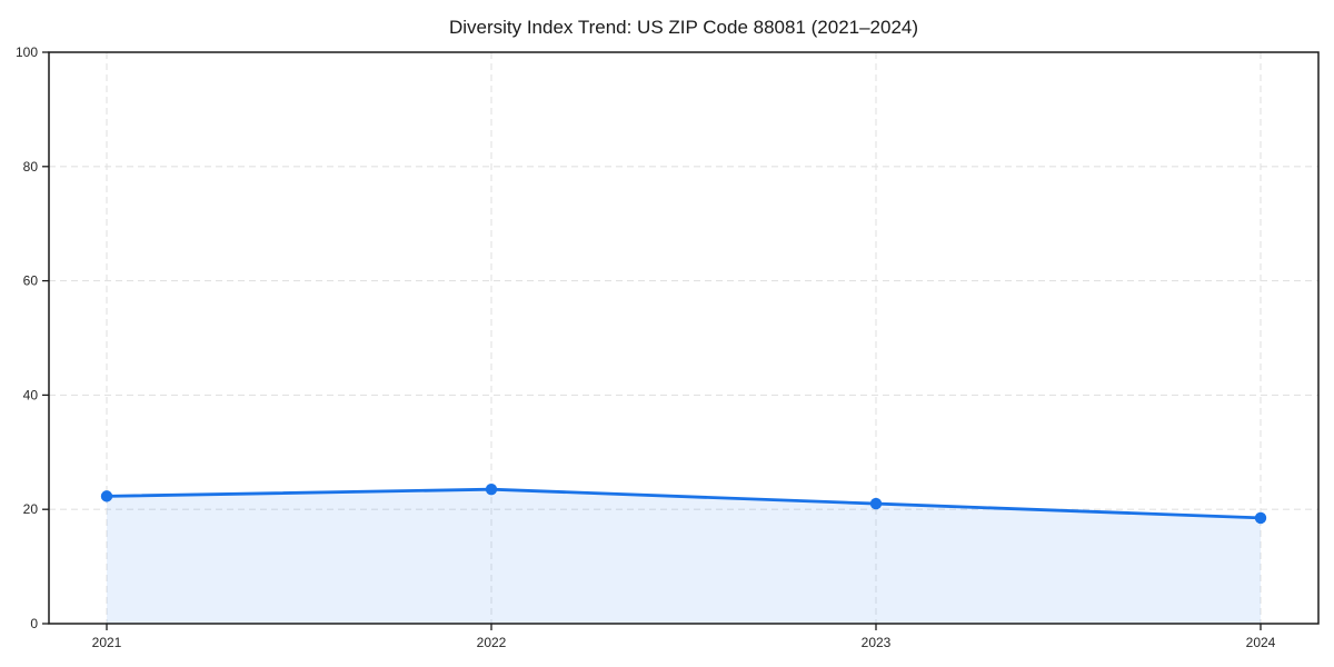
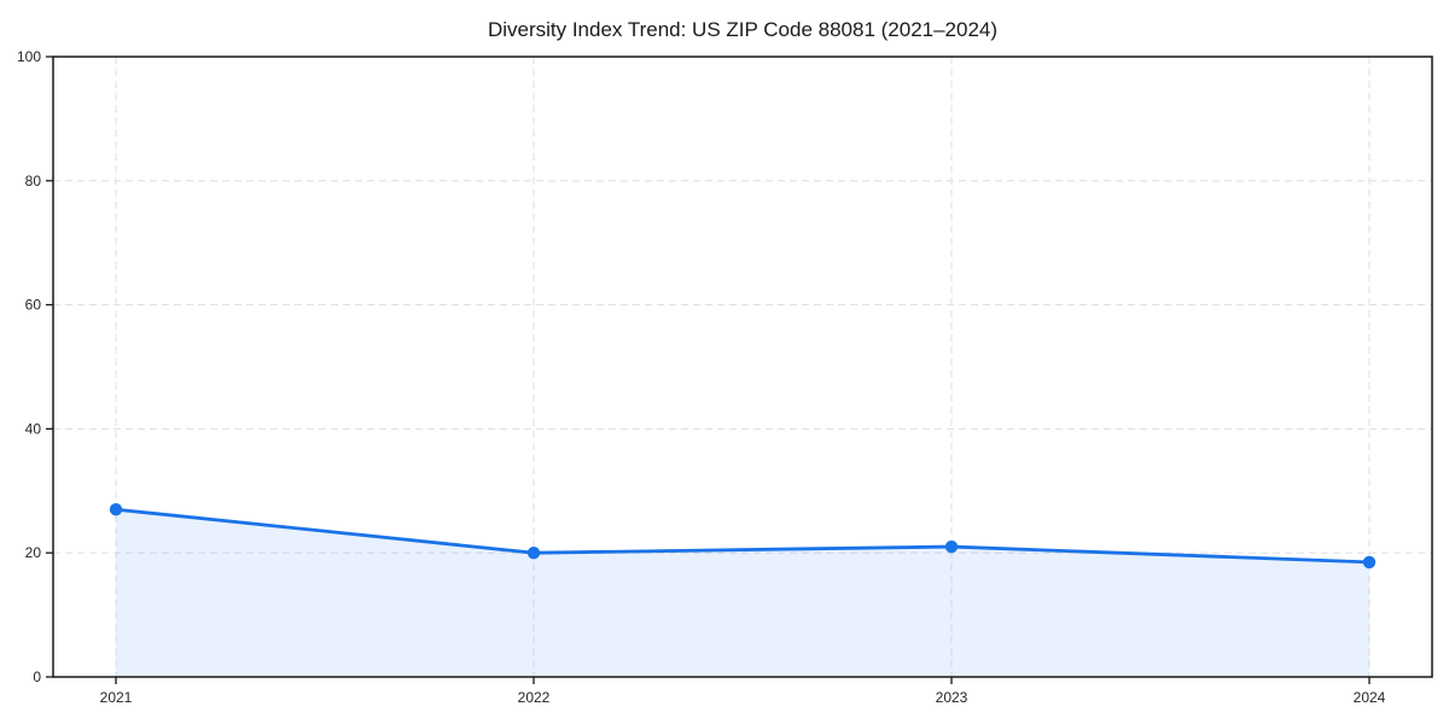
2021: 22 -> 27
2022: 24 -> 20
